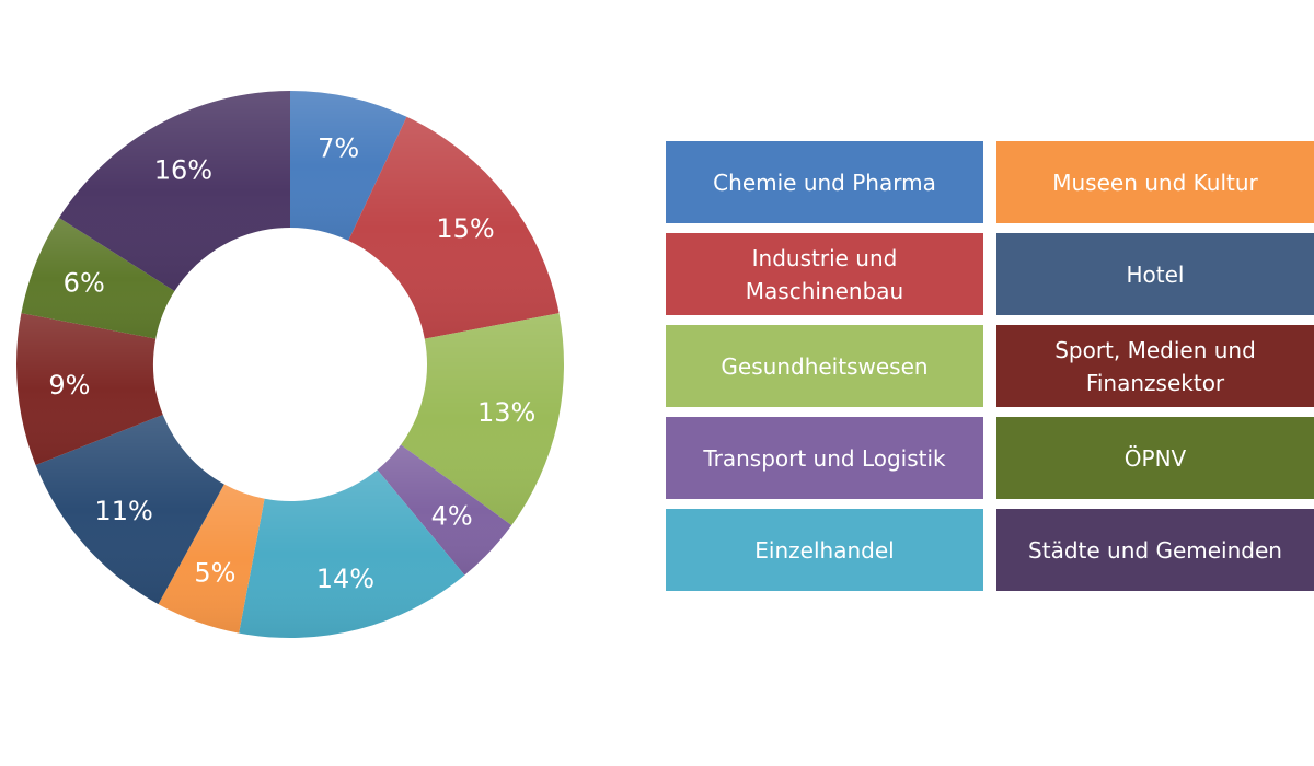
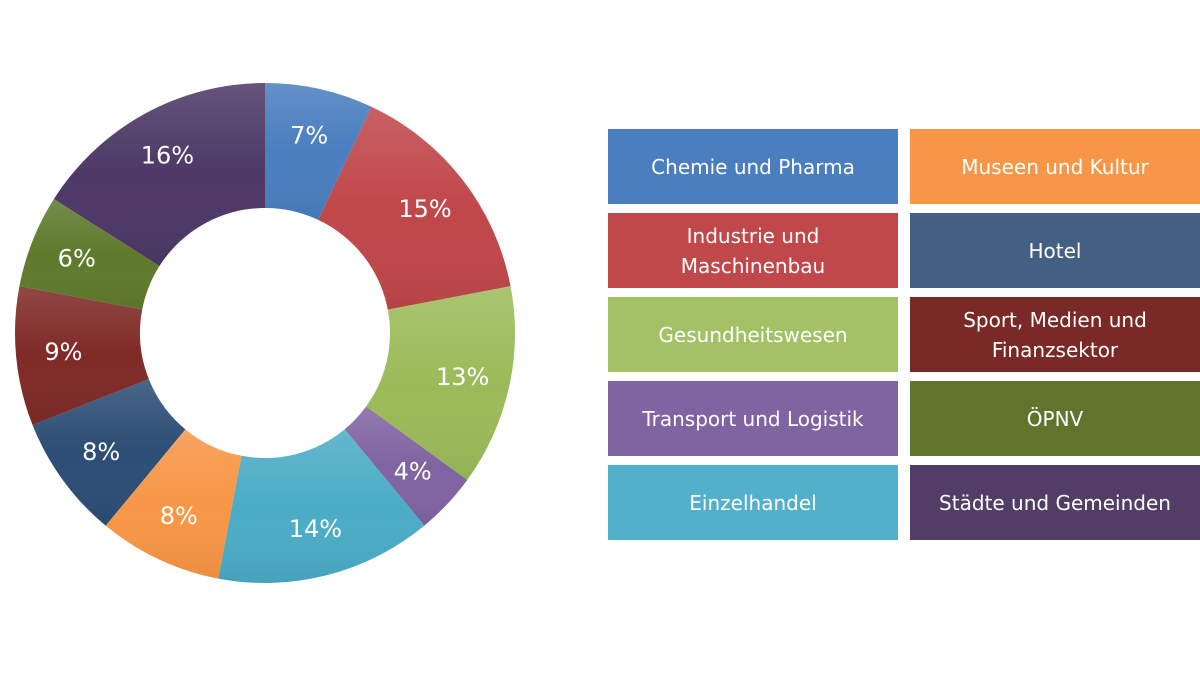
Museen und Kultur: 5% -> 8%
Hotel: 11% -> 8%
